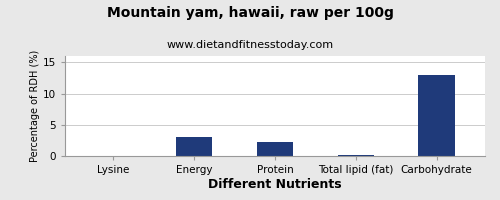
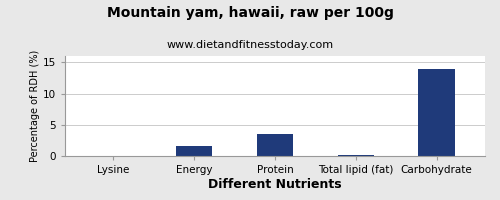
Energy: 3.0 -> 1.6
Protein: 2.2 -> 3.6
Carbohydrate: 13.0 -> 14.0
